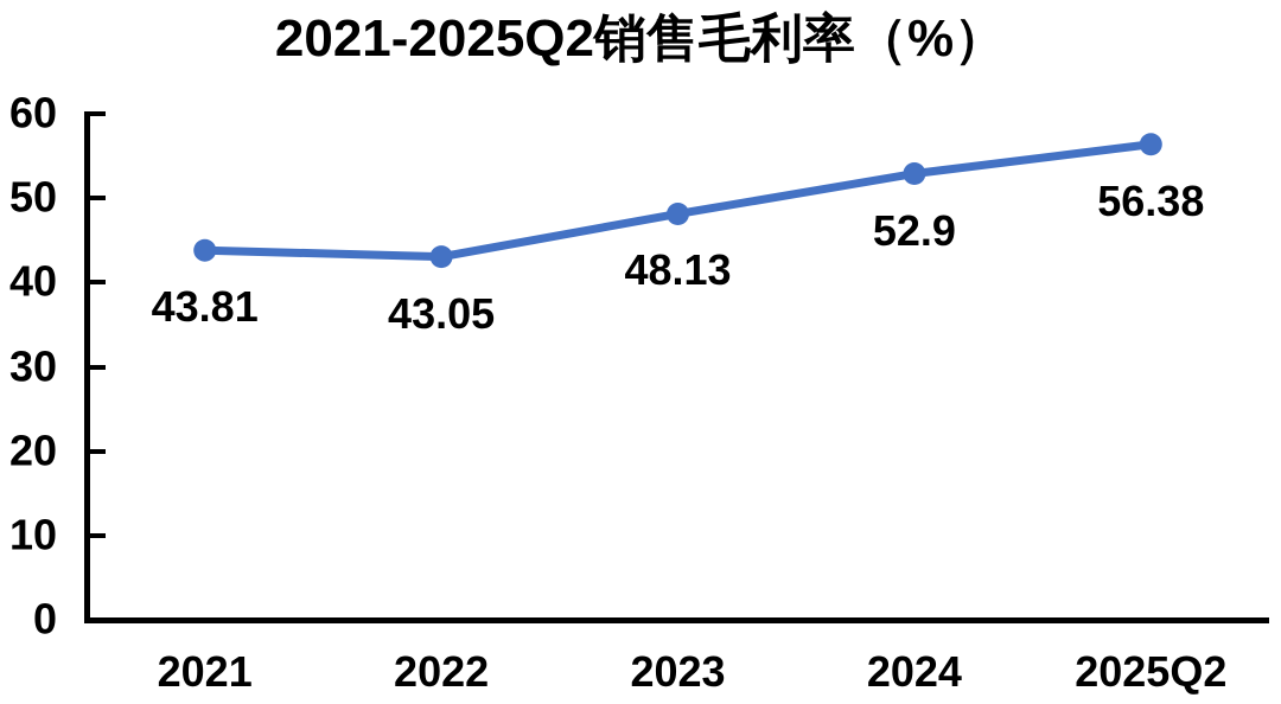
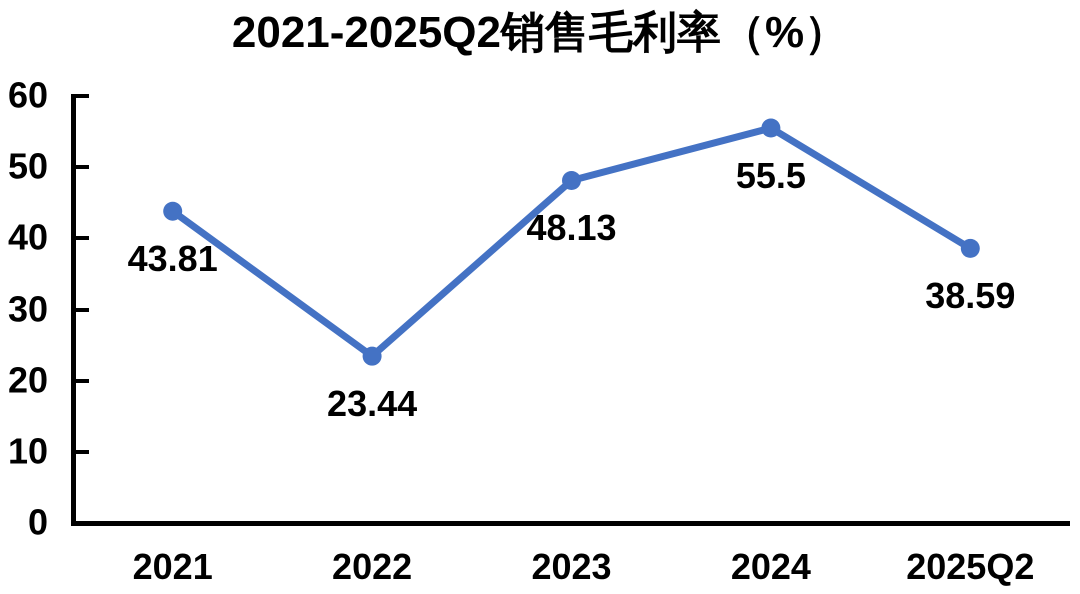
2022: 43.05 -> 23.44
2024: 52.9 -> 55.5
2025Q2: 56.38 -> 38.59
